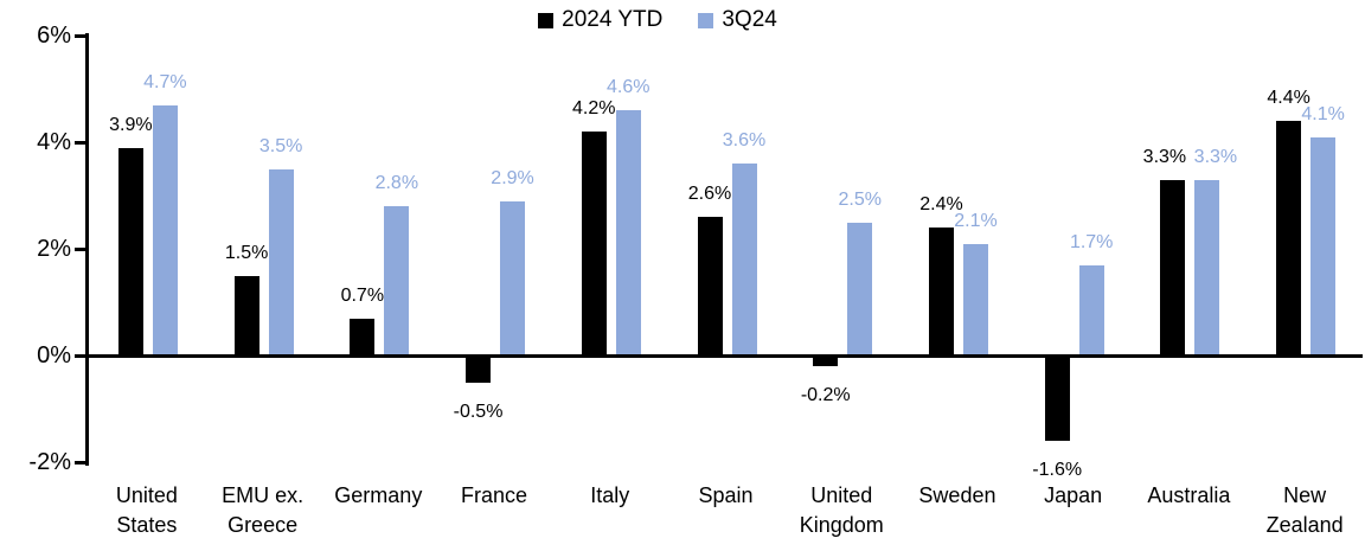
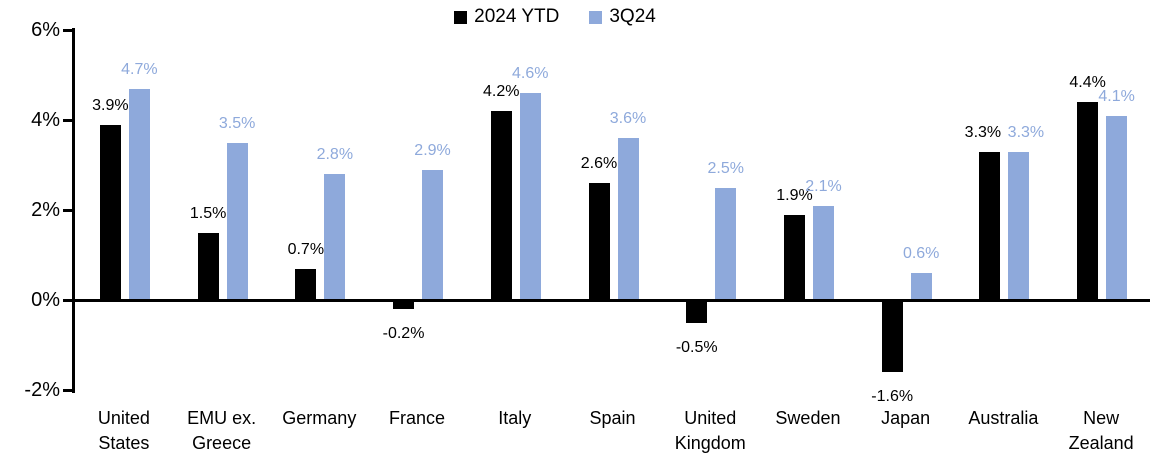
2024 YTD/France: -0.5% -> -0.2%
2024 YTD/United Kingdom: -0.2% -> -0.5%
2024 YTD/Sweden: 2.4% -> 1.9%
3Q24/Japan: 1.7% -> 0.6%
